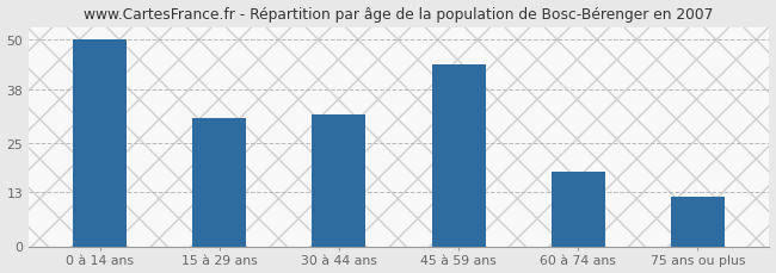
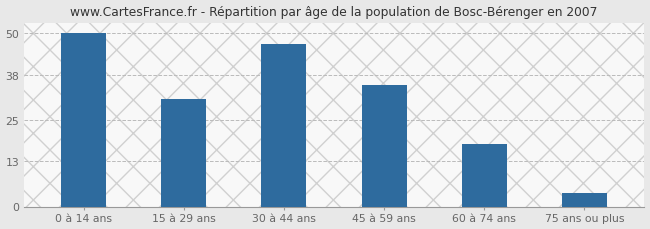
30 à 44 ans: 32 -> 47
45 à 59 ans: 44 -> 35
75 ans ou plus: 12 -> 4
